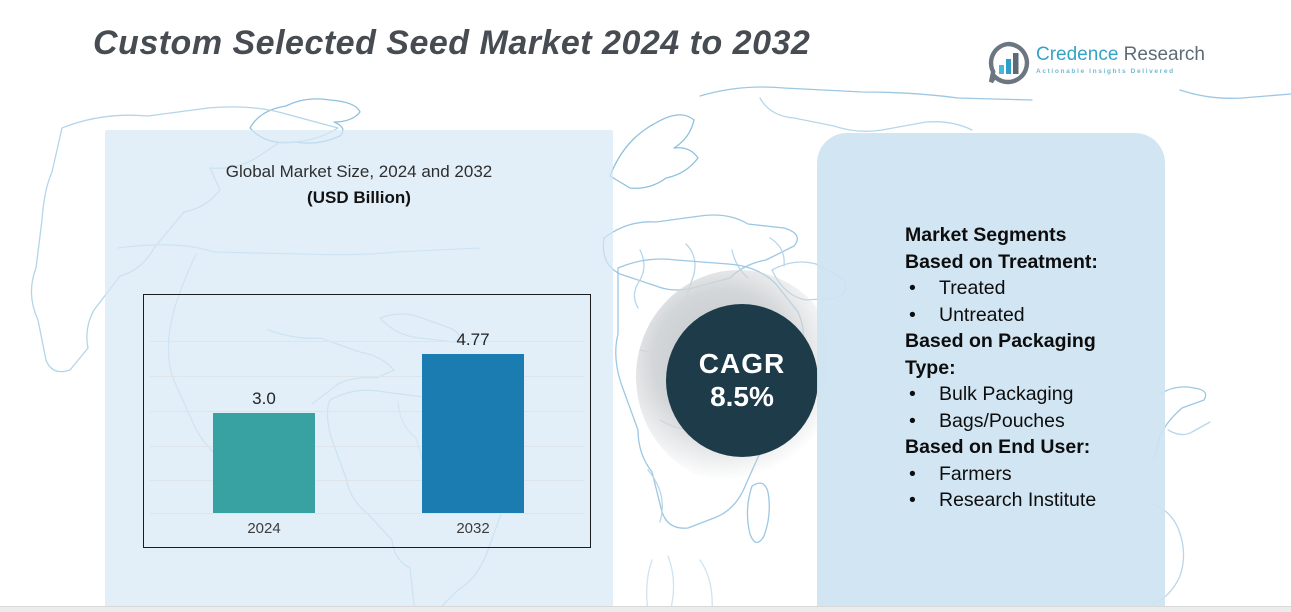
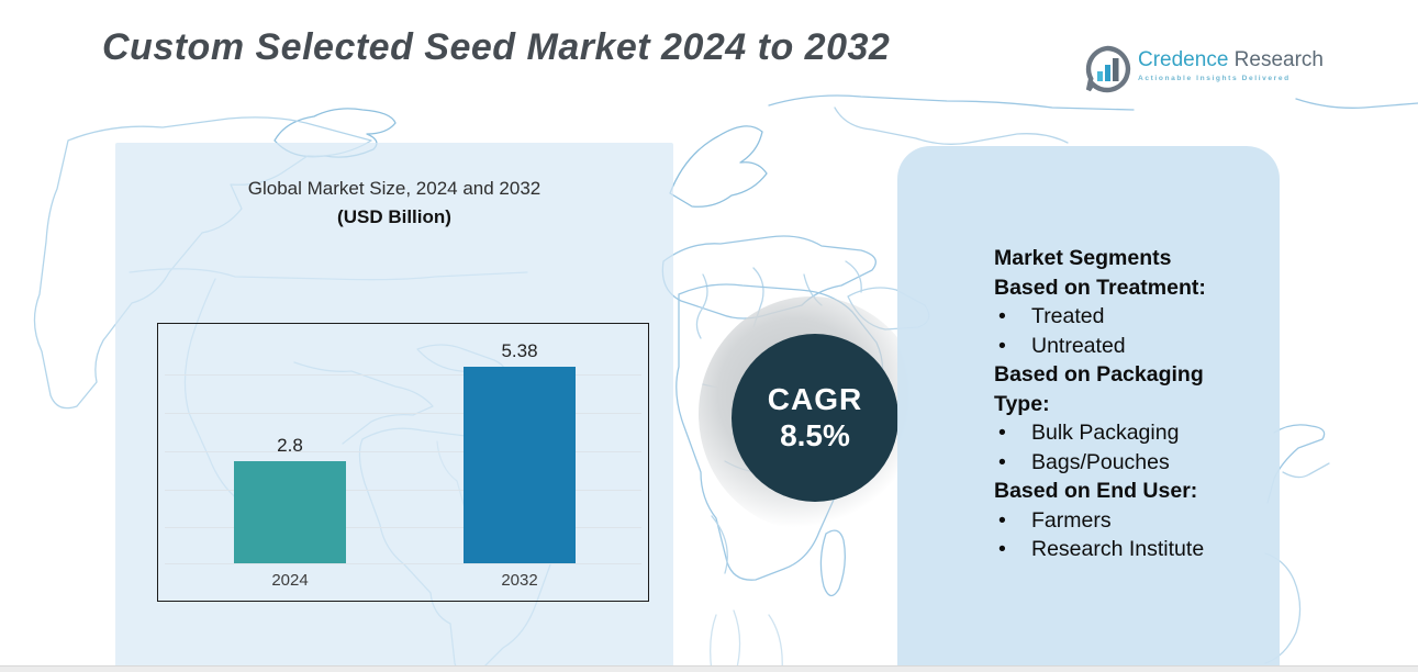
2024: 3.0 -> 2.8
2032: 4.77 -> 5.38
